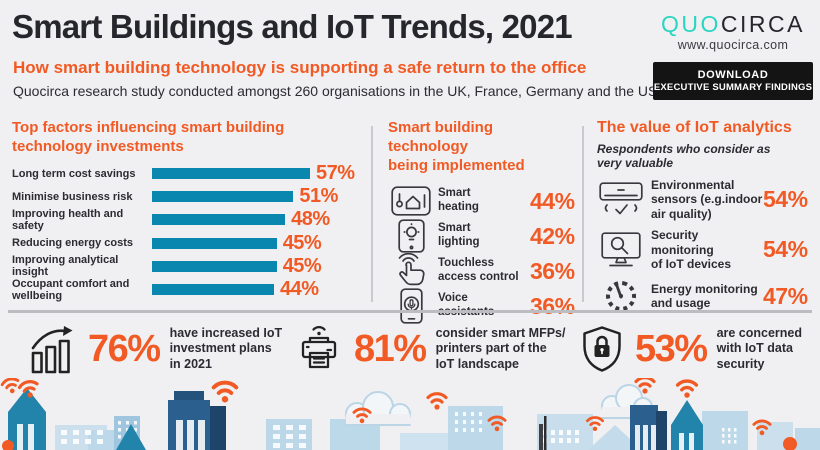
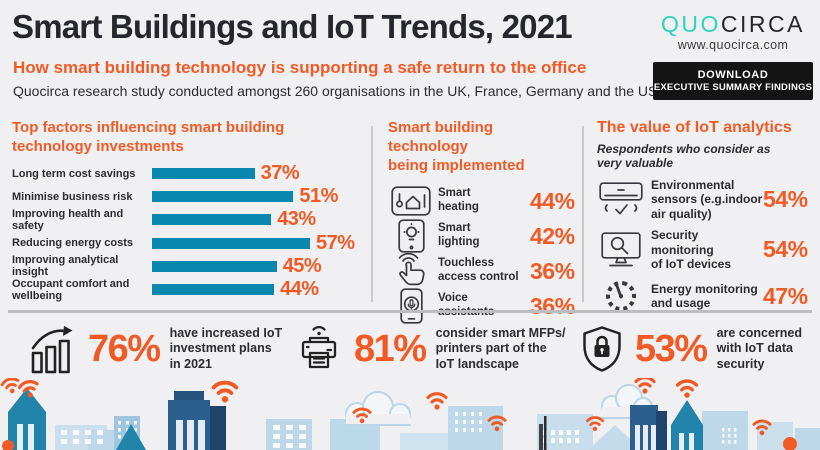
Long term cost savings: 57% -> 37%
Improving health and safety: 48% -> 43%
Reducing energy costs: 45% -> 57%
